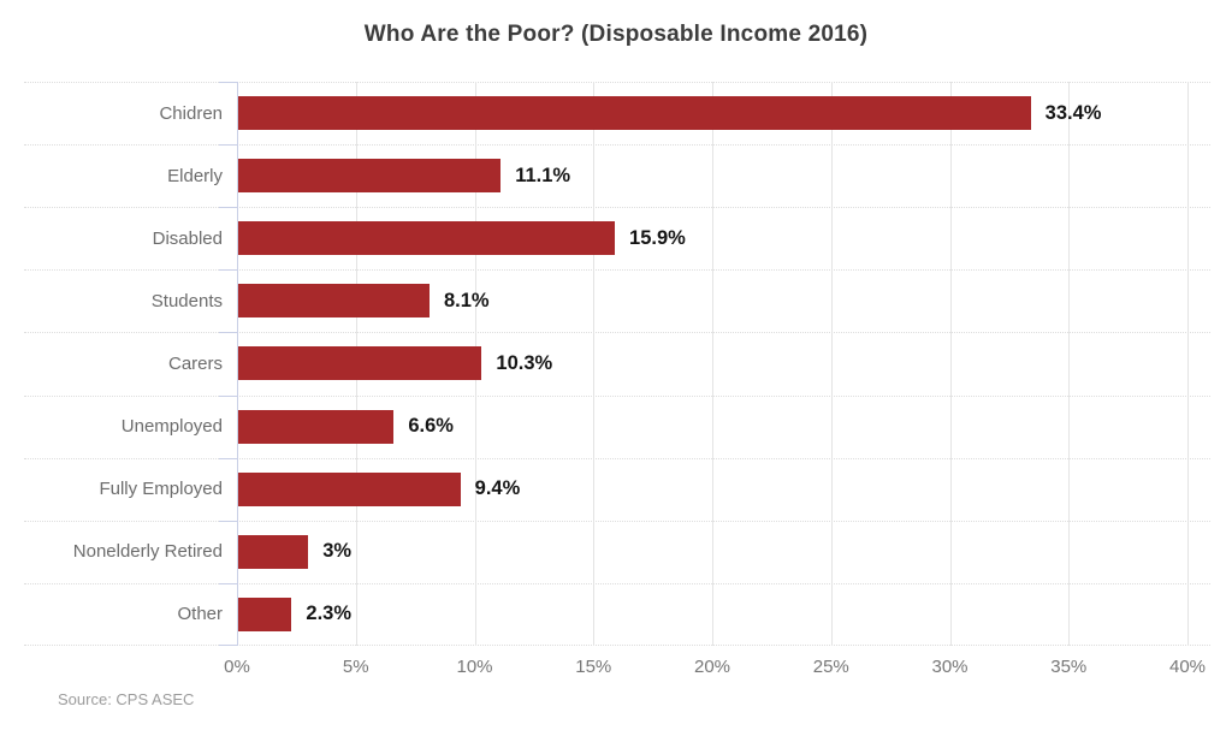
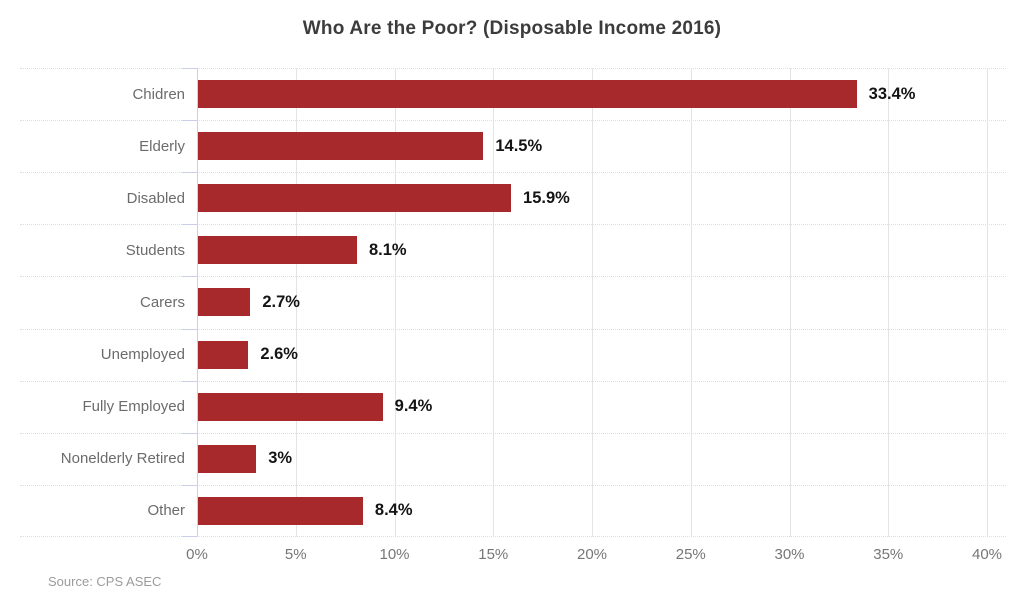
Elderly: 11.1% -> 14.5%
Carers: 10.3% -> 2.7%
Unemployed: 6.6% -> 2.6%
Other: 2.3% -> 8.4%
